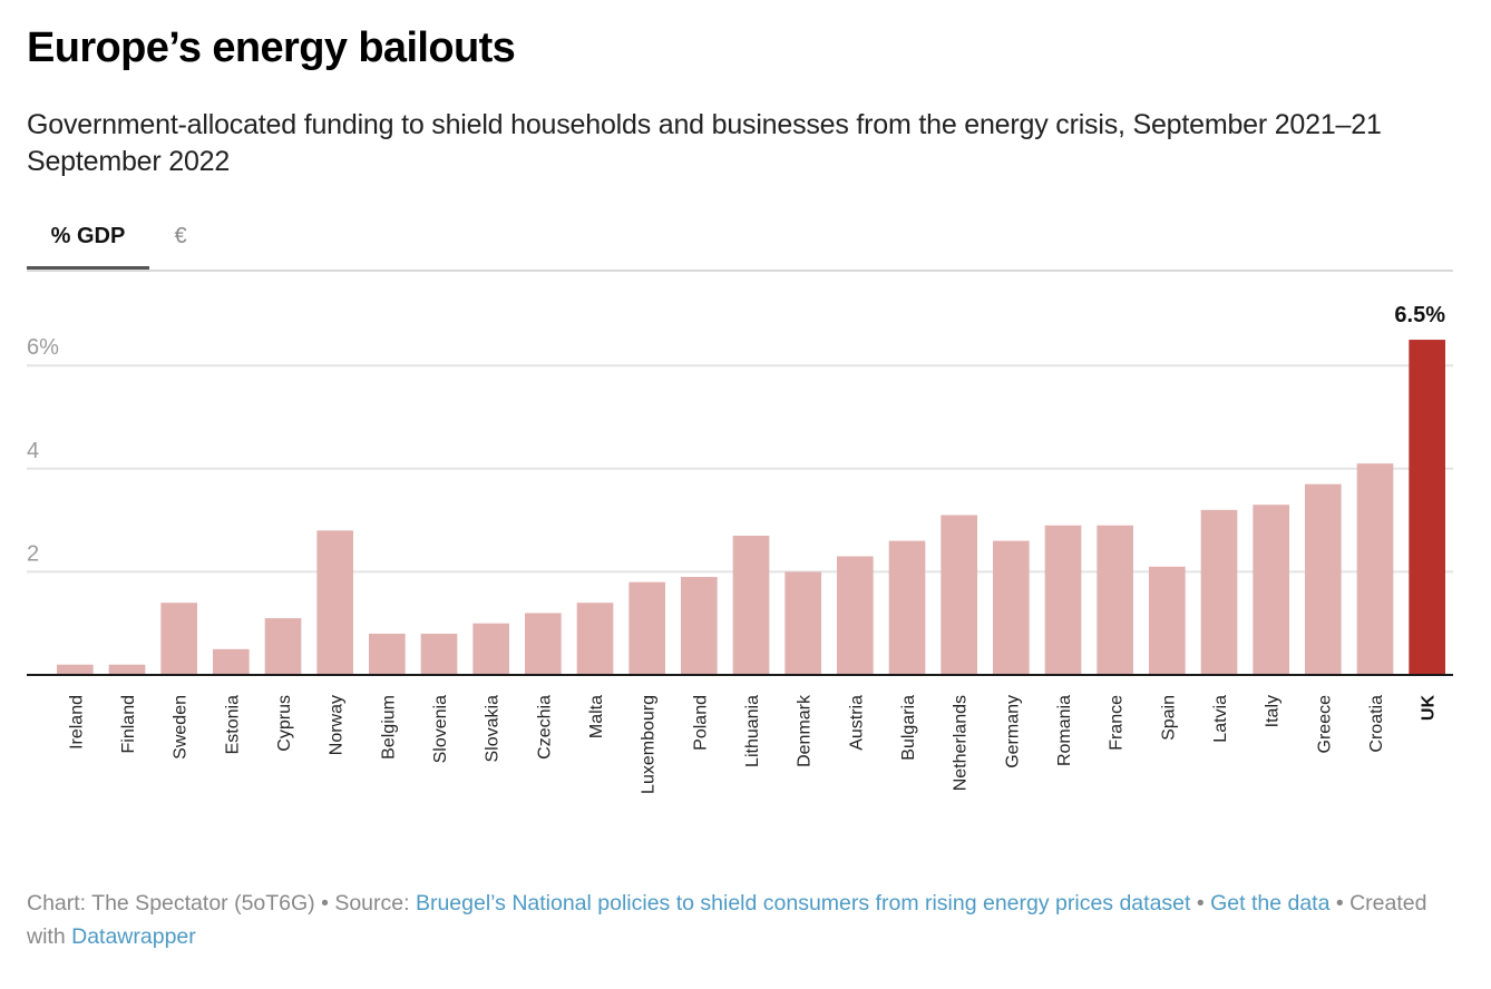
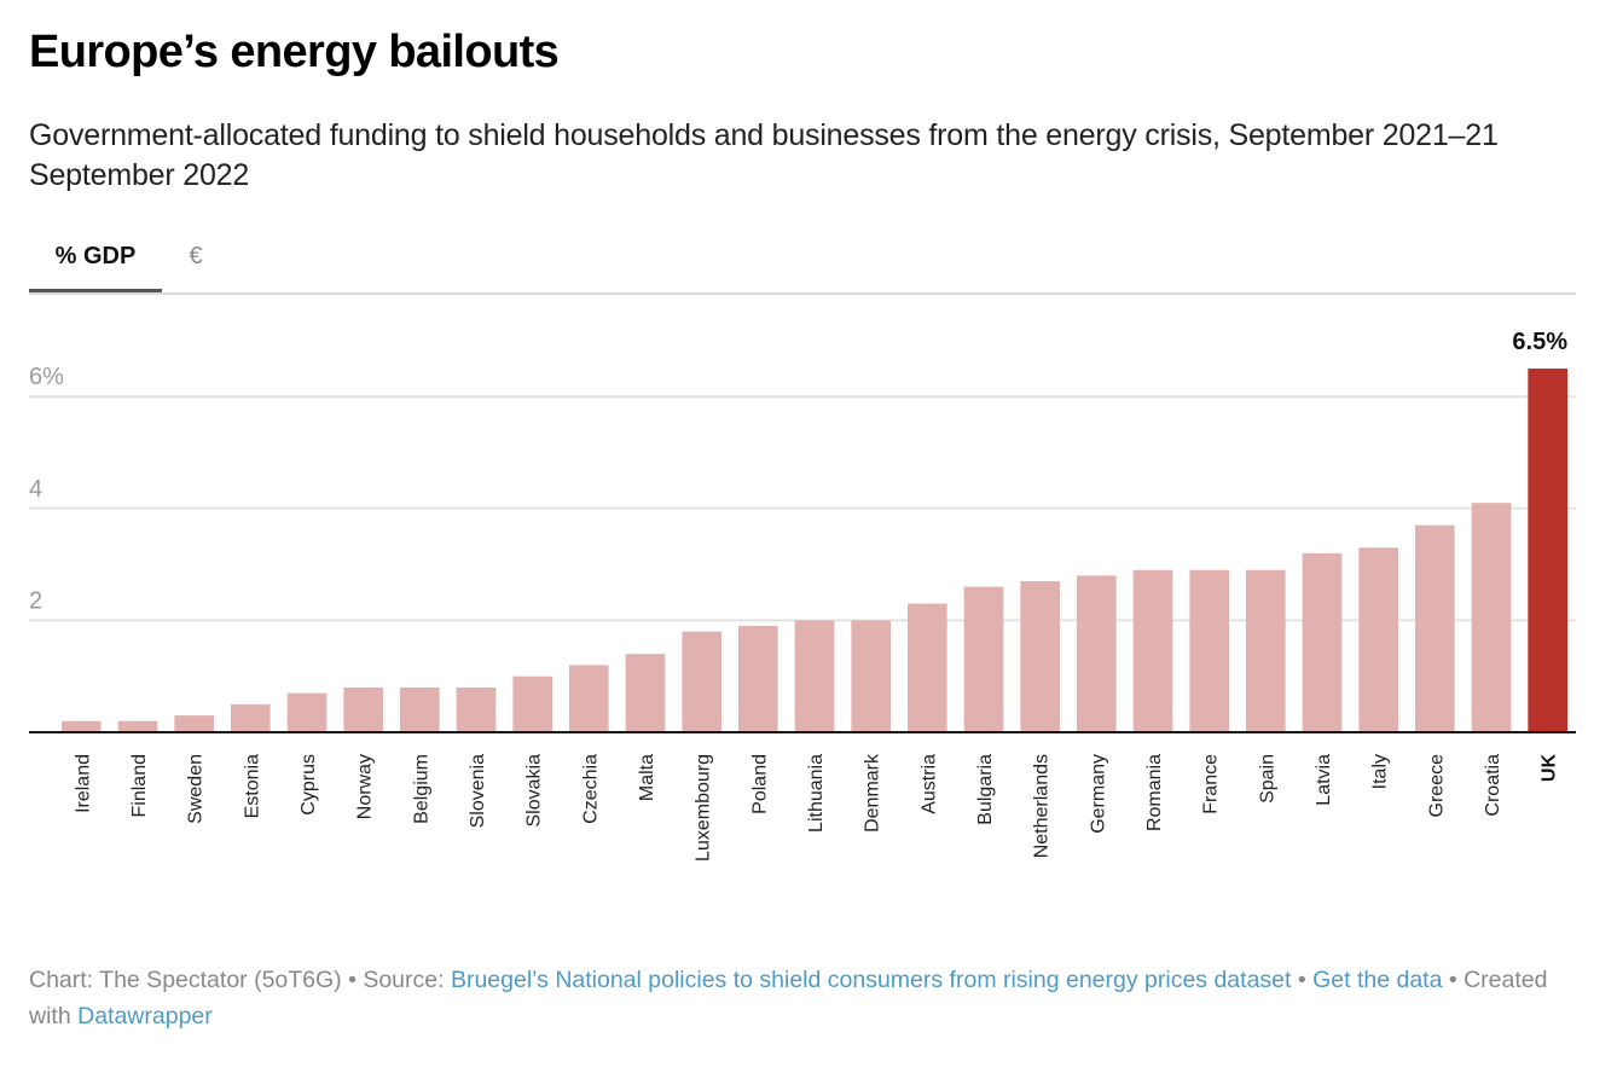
Sweden: 1.4% -> 0.3%
Cyprus: 1.1% -> 0.7%
Norway: 2.8% -> 0.8%
Lithuania: 2.7% -> 2.0%
Netherlands: 3.1% -> 2.7%
Germany: 2.6% -> 2.8%
Spain: 2.1% -> 2.9%
